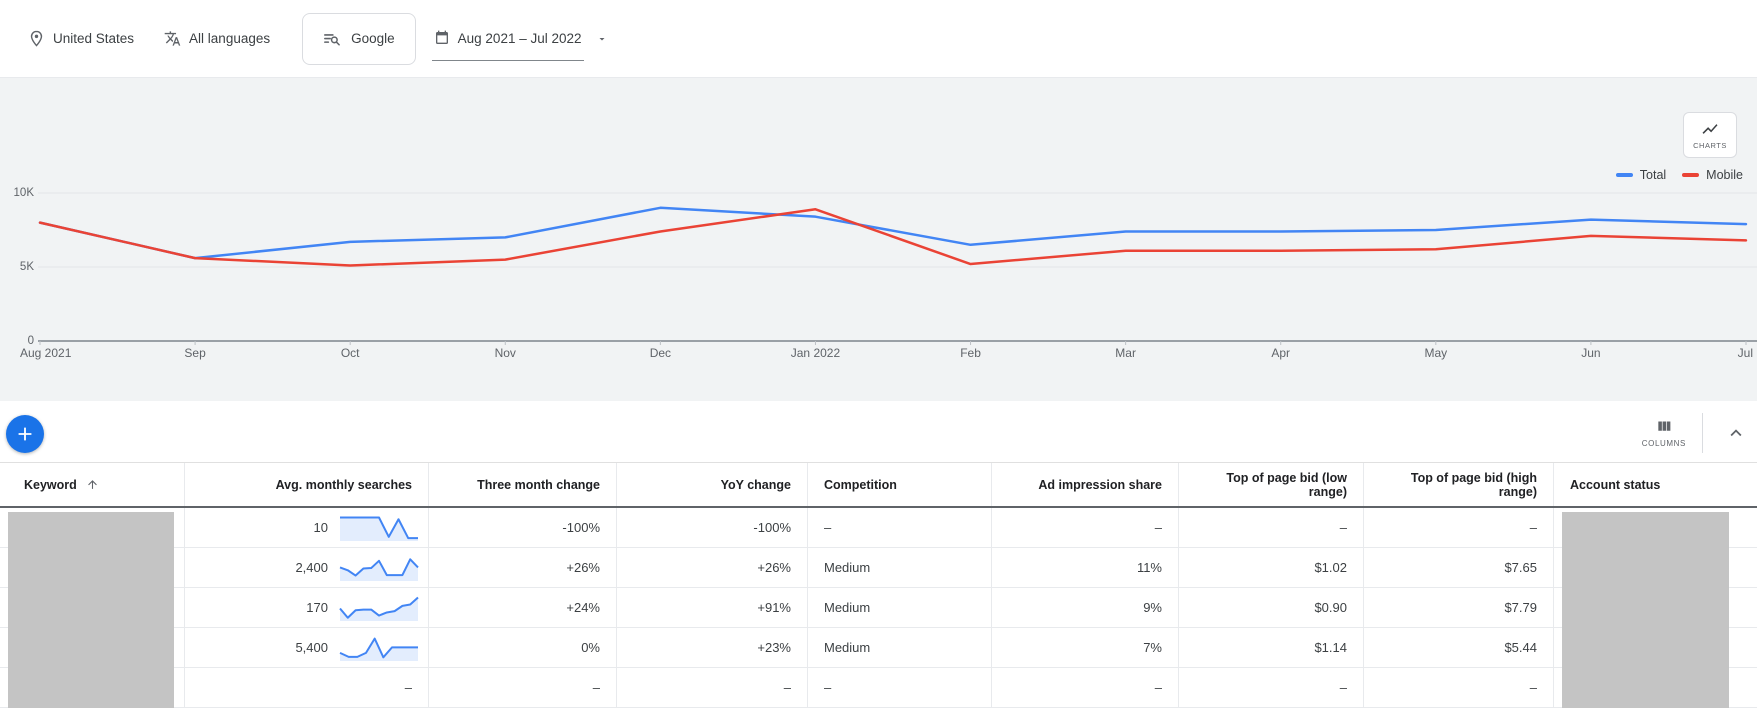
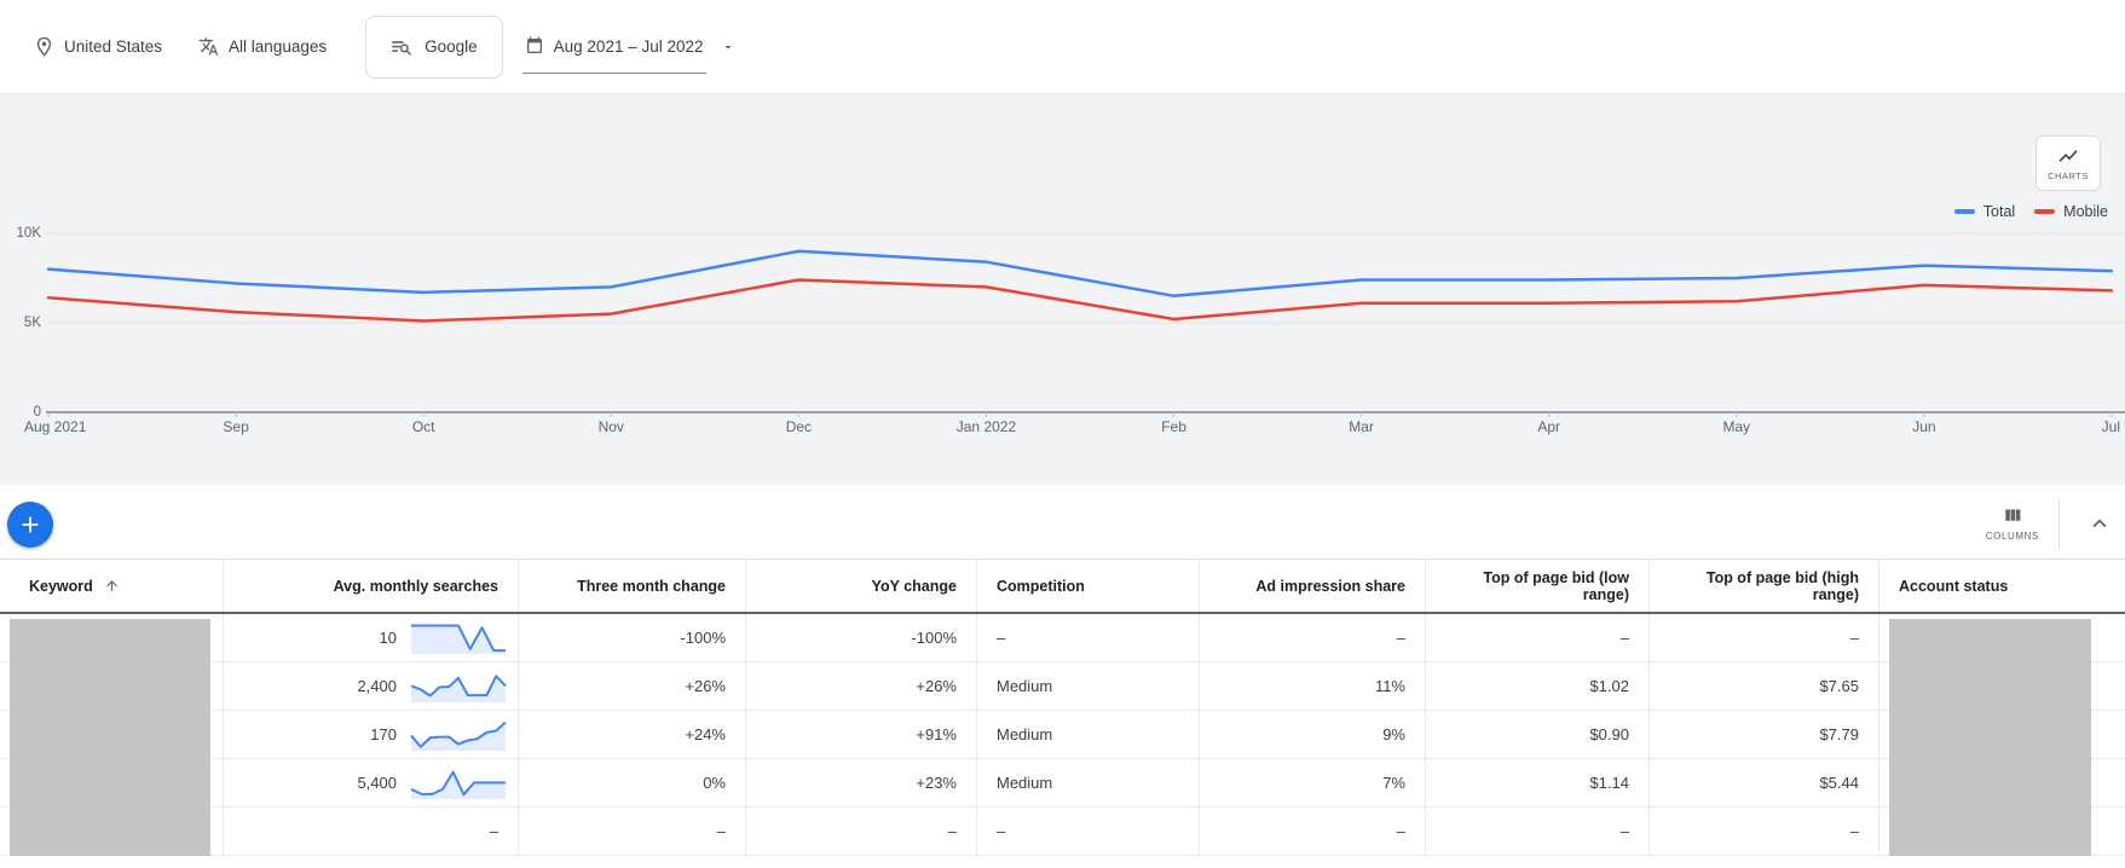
Mobile/Aug 2021: 8.0K -> 6.4K
Total/Sep: 5.6K -> 7.2K
Mobile/Jan 2022: 8.9K -> 7.0K
